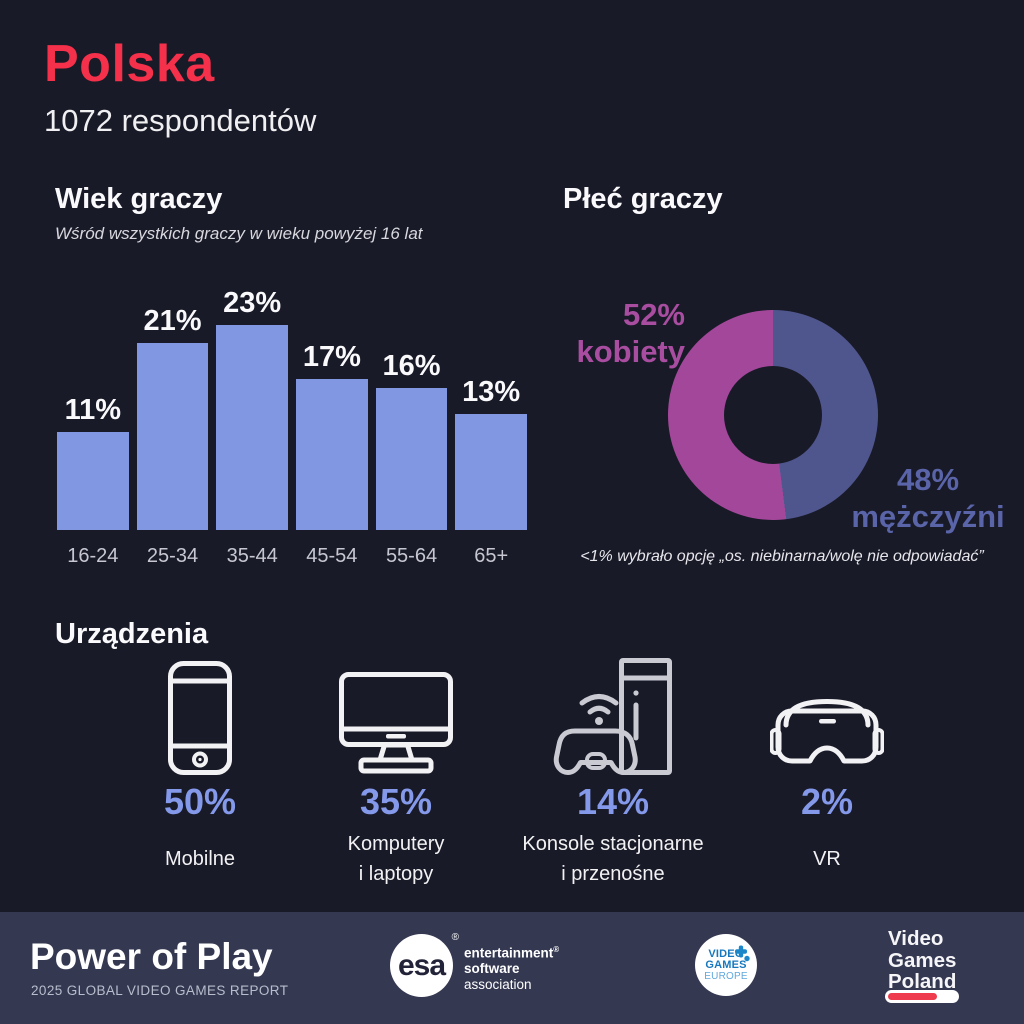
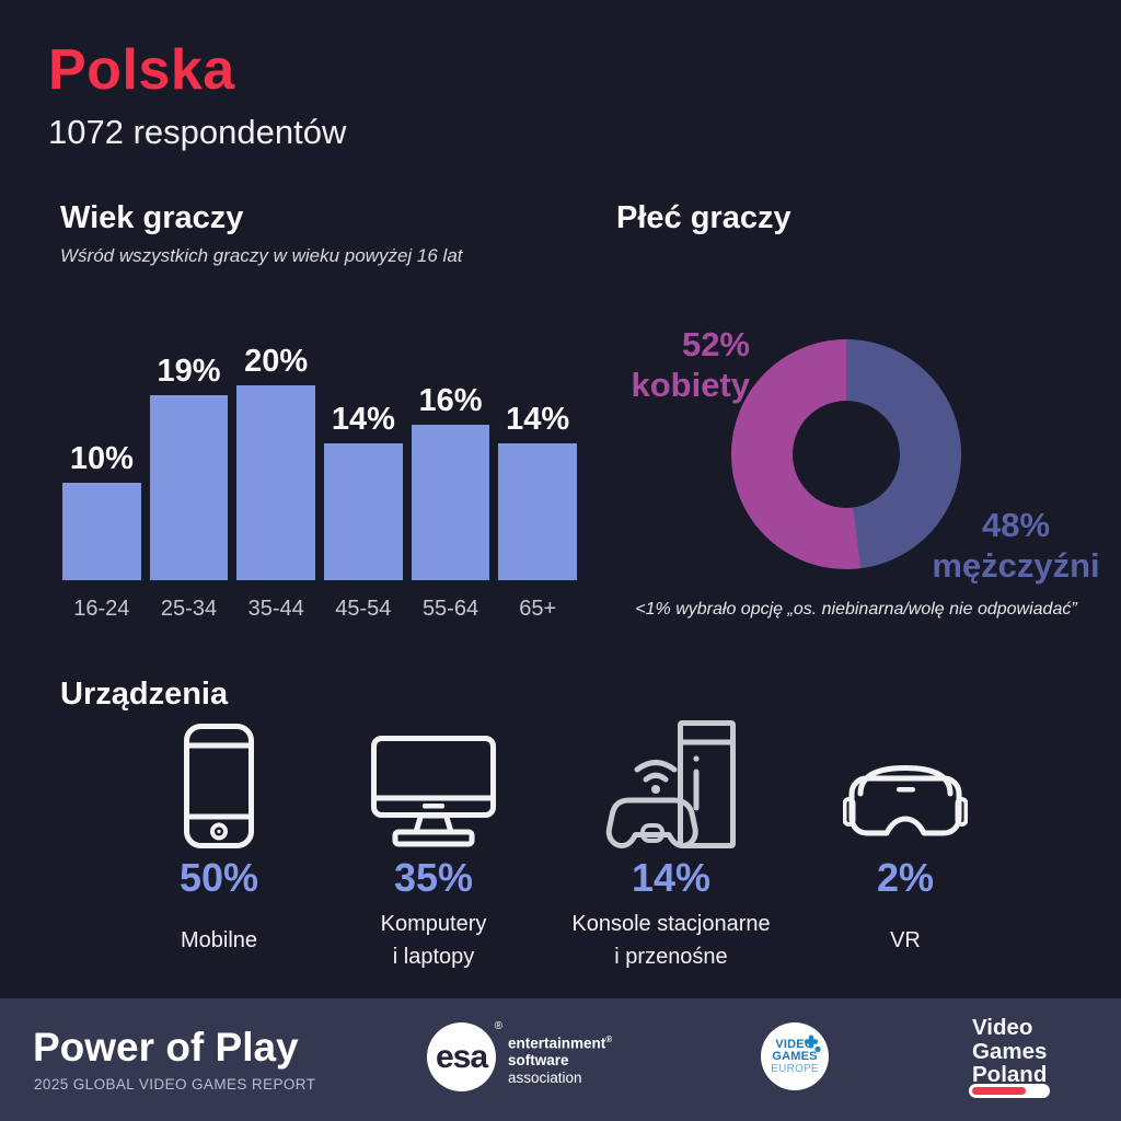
Wiek graczy/16-24: 11% -> 10%
Wiek graczy/25-34: 21% -> 19%
Wiek graczy/35-44: 23% -> 20%
Wiek graczy/45-54: 17% -> 14%
Wiek graczy/65+: 13% -> 14%
